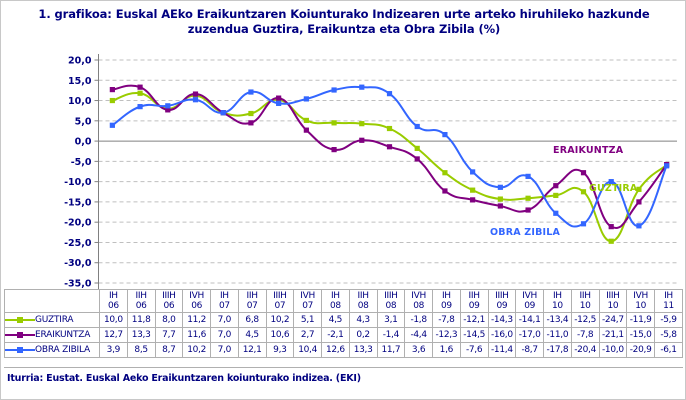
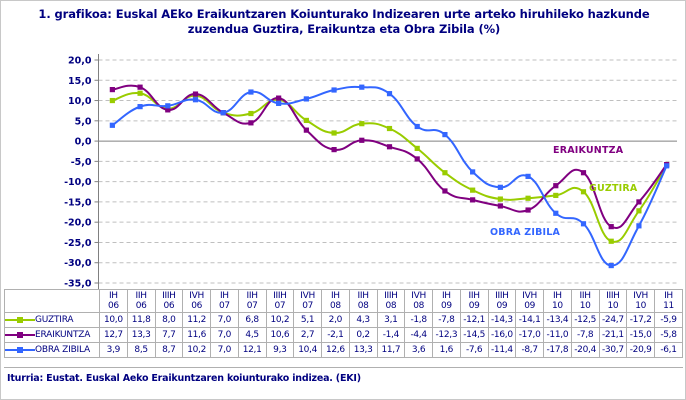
GUZTIRA/IH 08: 4,5 -> 2,0
OBRA ZIBILA/IIIH 10: -10,0 -> -30,7
GUZTIRA/IVH 10: -11,9 -> -17,2
